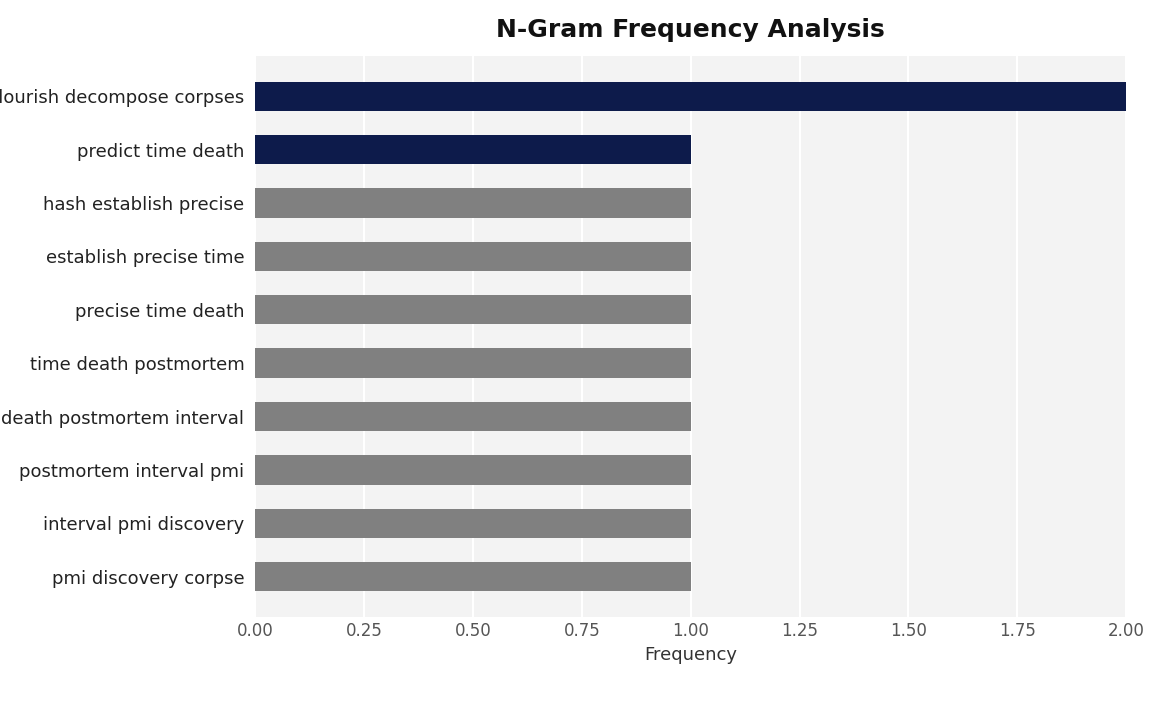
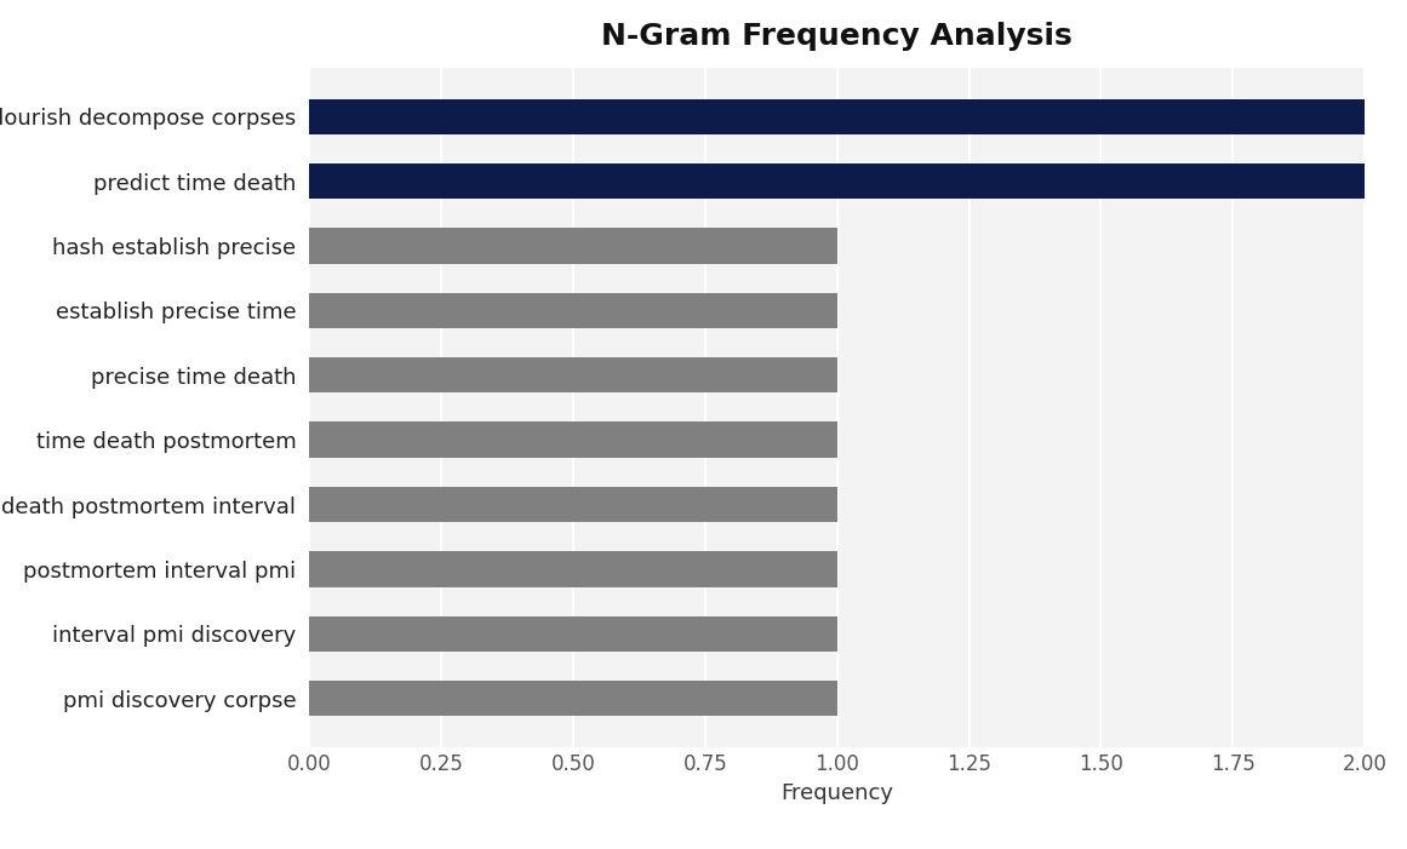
predict time death: 1 -> 2
